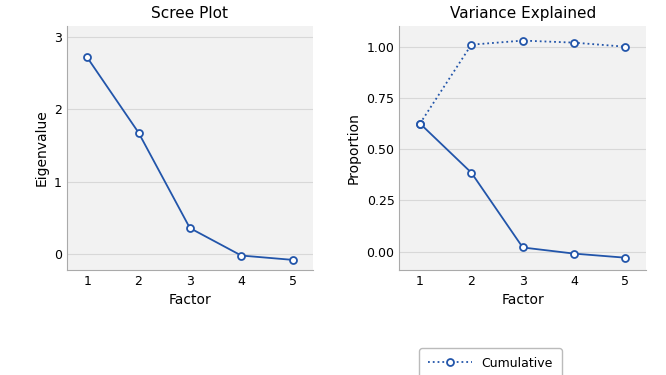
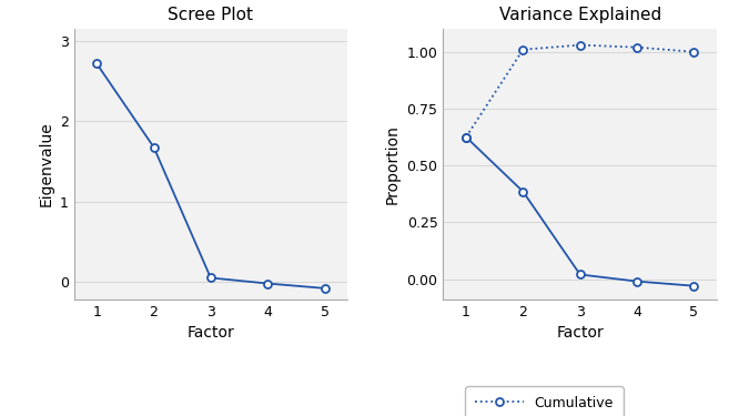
Scree Plot/3: 0.36 -> 0.05
